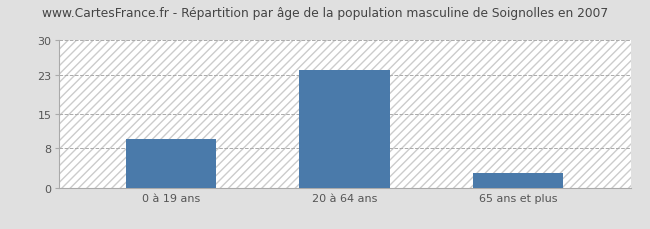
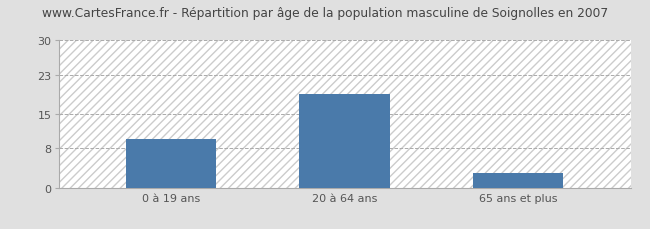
20 à 64 ans: 24 -> 19
